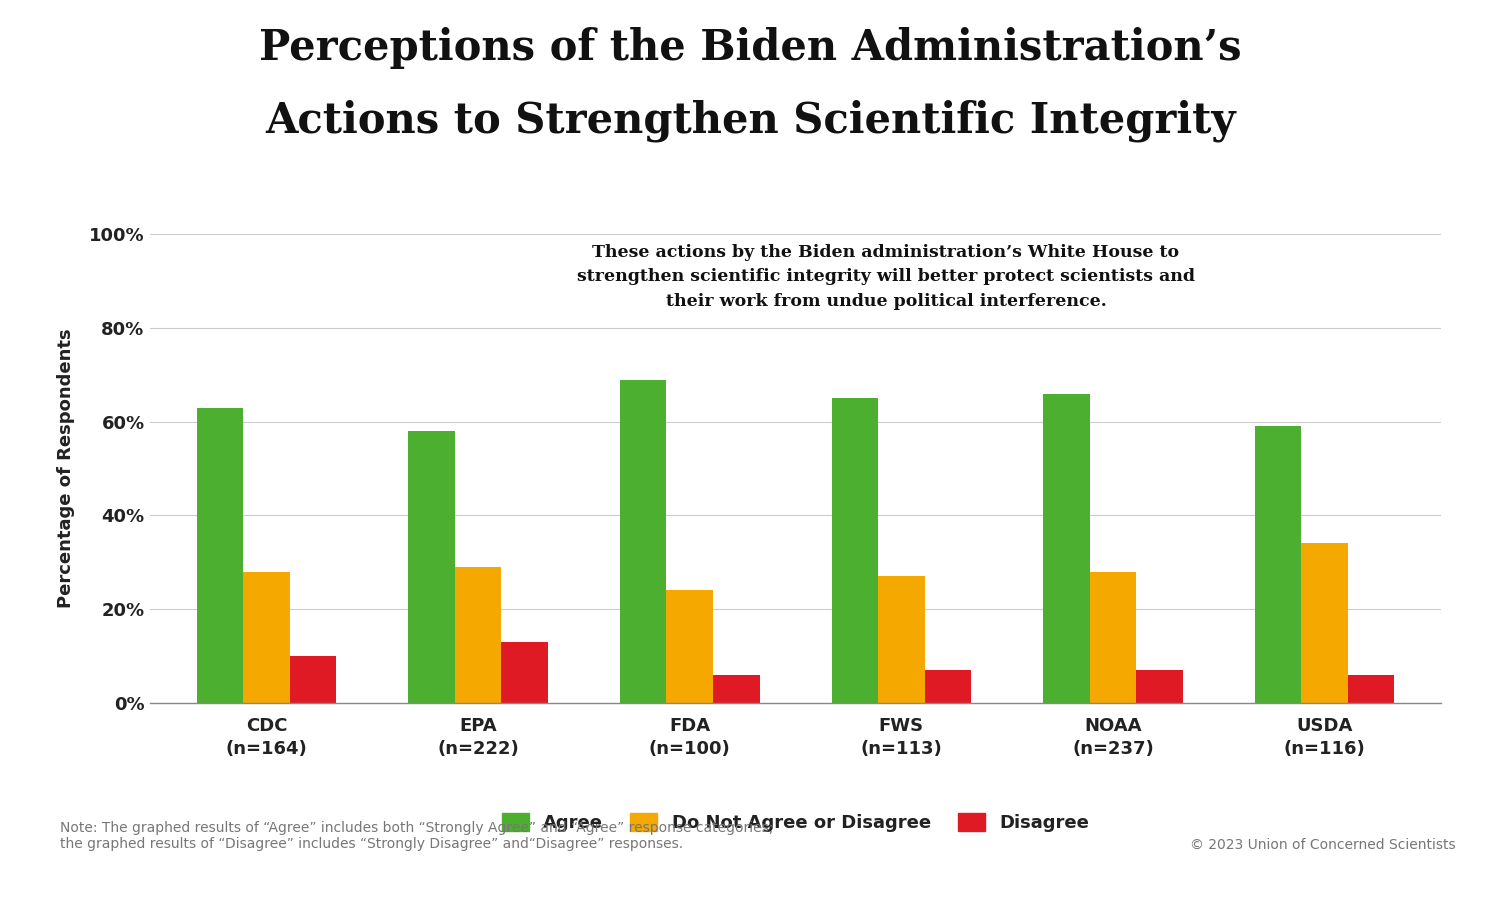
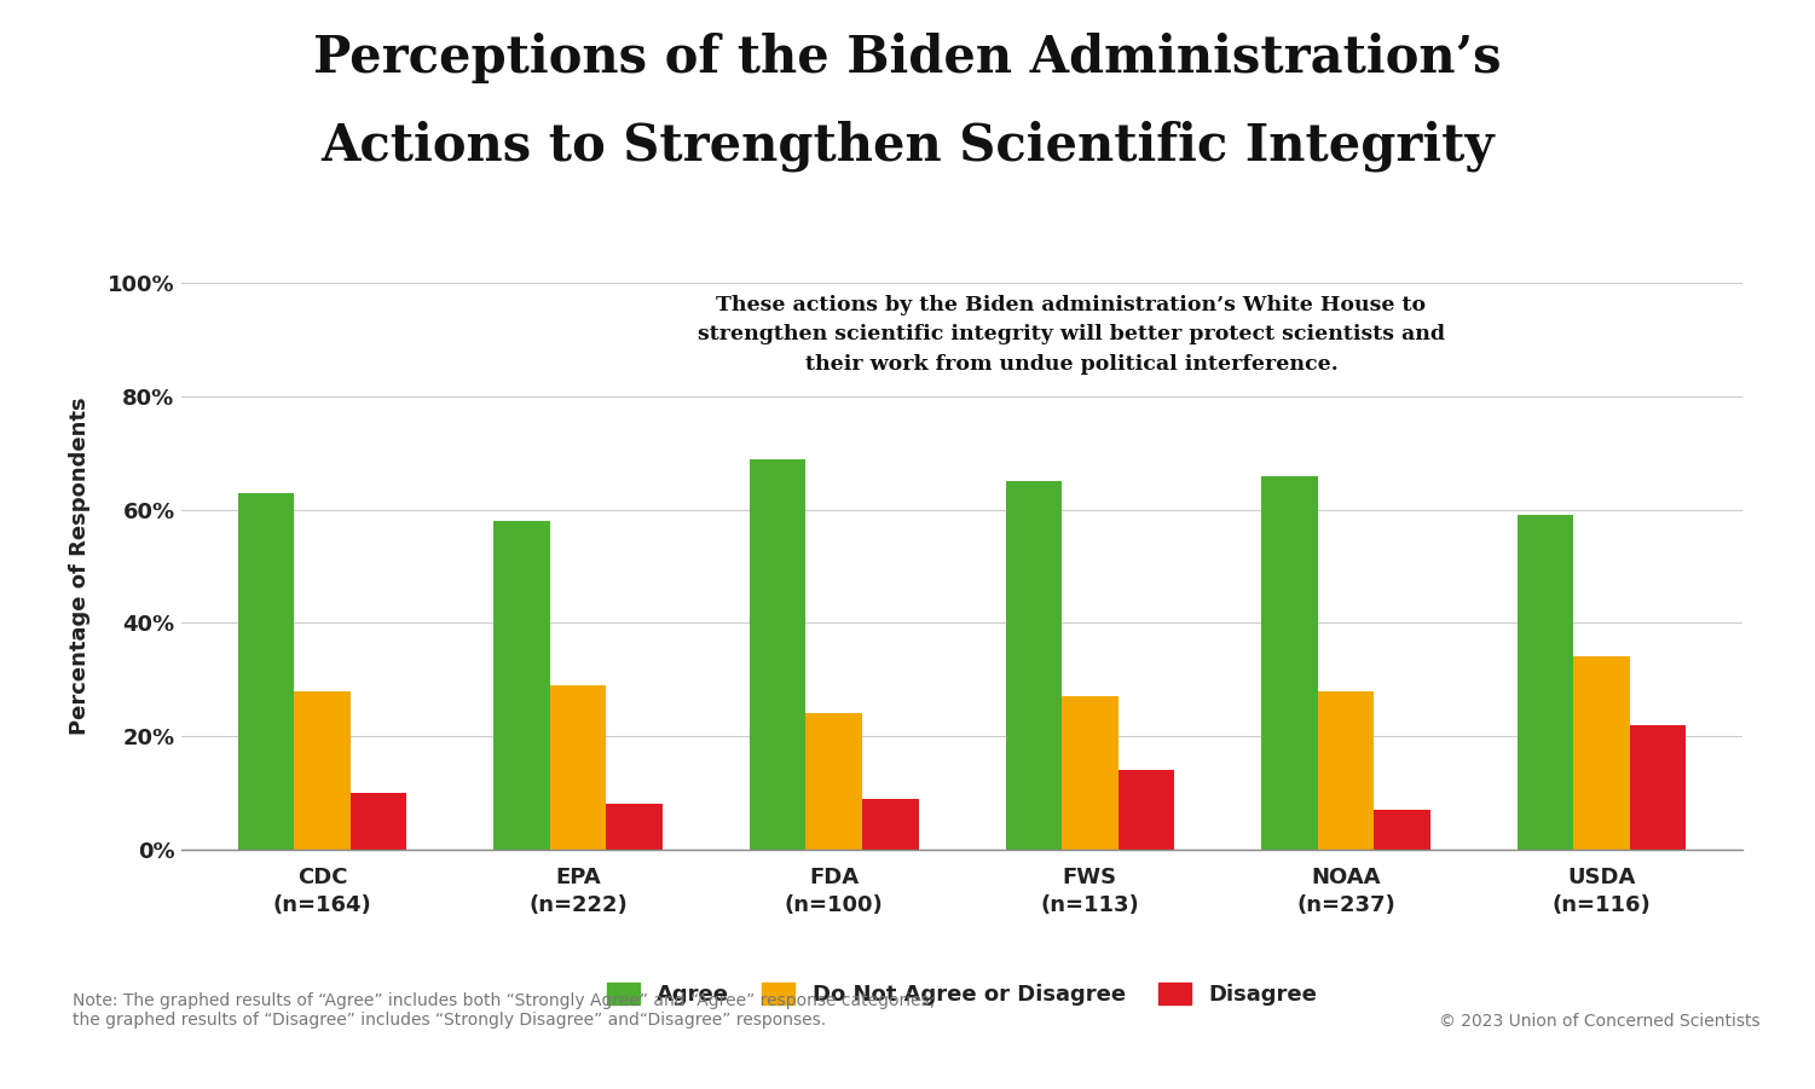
Disagree/EPA (n=222): 13% -> 8%
Disagree/FDA (n=100): 6% -> 9%
Disagree/FWS (n=113): 7% -> 14%
Disagree/USDA (n=116): 6% -> 22%
